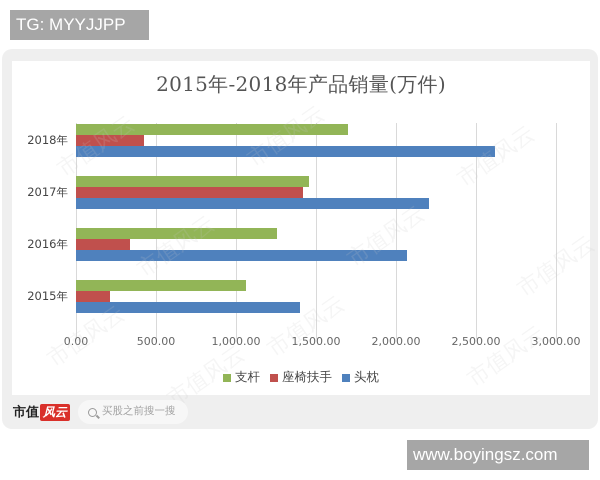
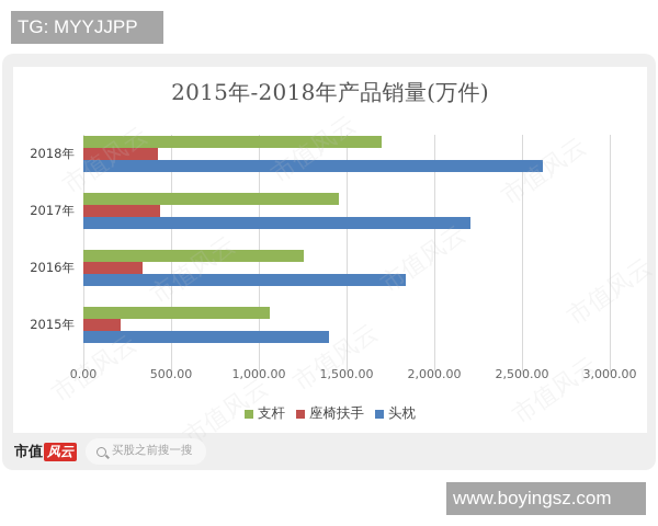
头枕/2016年: 2070 -> 1840
座椅扶手/2017年: 1420 -> 440
